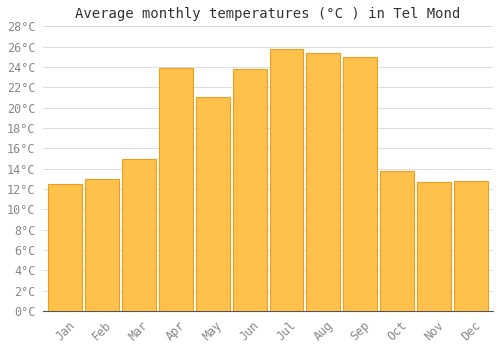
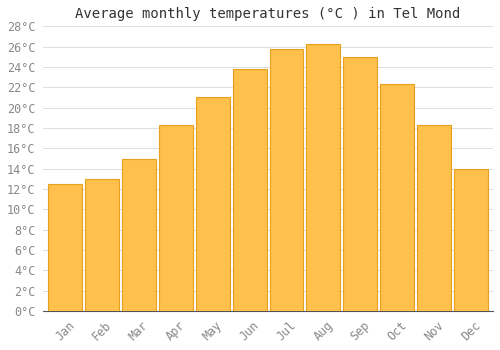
Apr: 23.9°C -> 18.3°C
Aug: 25.4°C -> 26.3°C
Oct: 13.8°C -> 22.3°C
Nov: 12.7°C -> 18.3°C
Dec: 12.8°C -> 14.0°C
